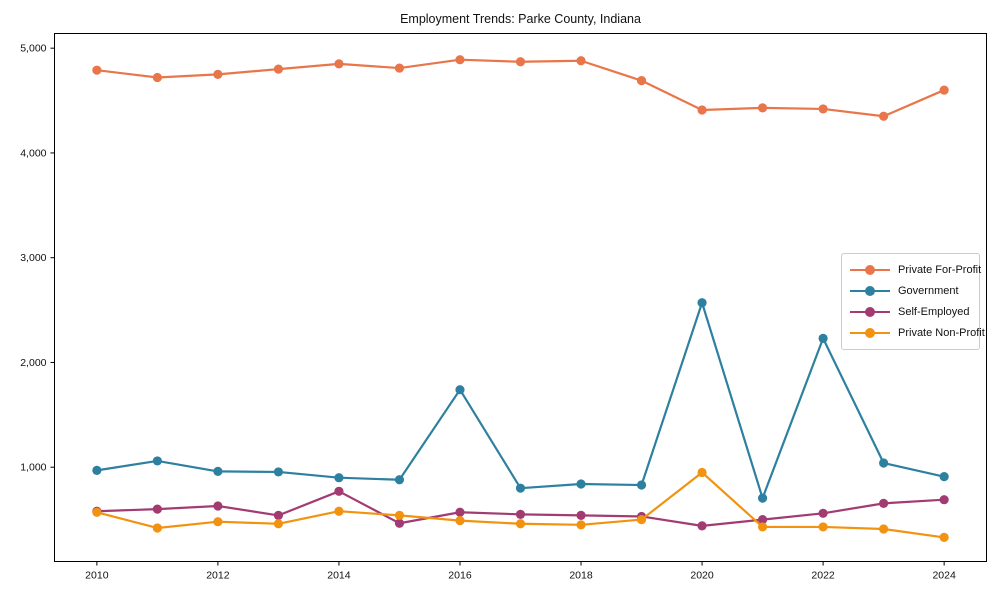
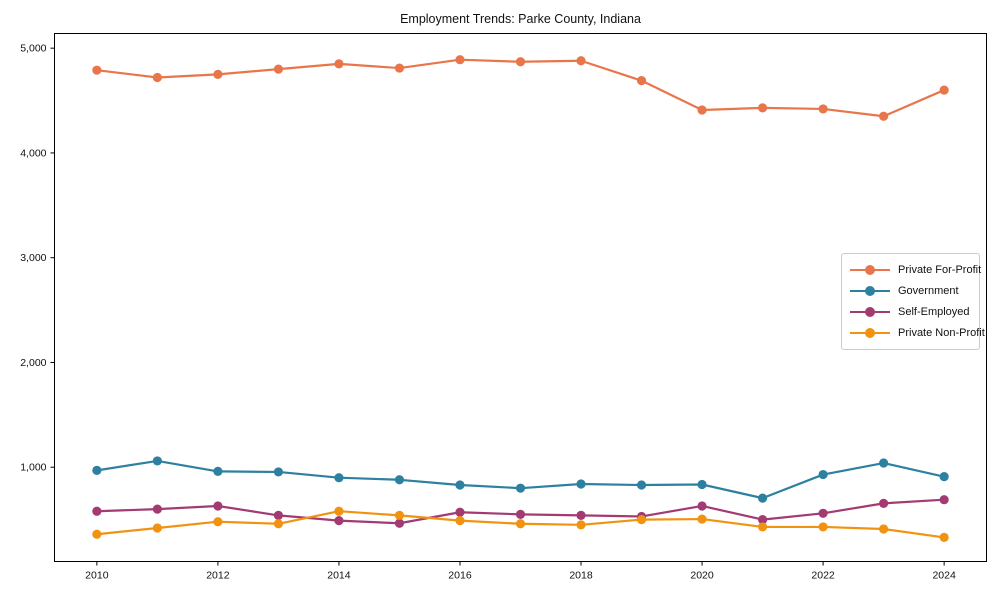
Private Non-Profit/2010: 570 -> 360
Self-Employed/2014: 770 -> 490
Government/2016: 1740 -> 830
Government/2020: 2570 -> 840
Self-Employed/2020: 440 -> 630
Private Non-Profit/2020: 950 -> 500
Government/2022: 2230 -> 930
